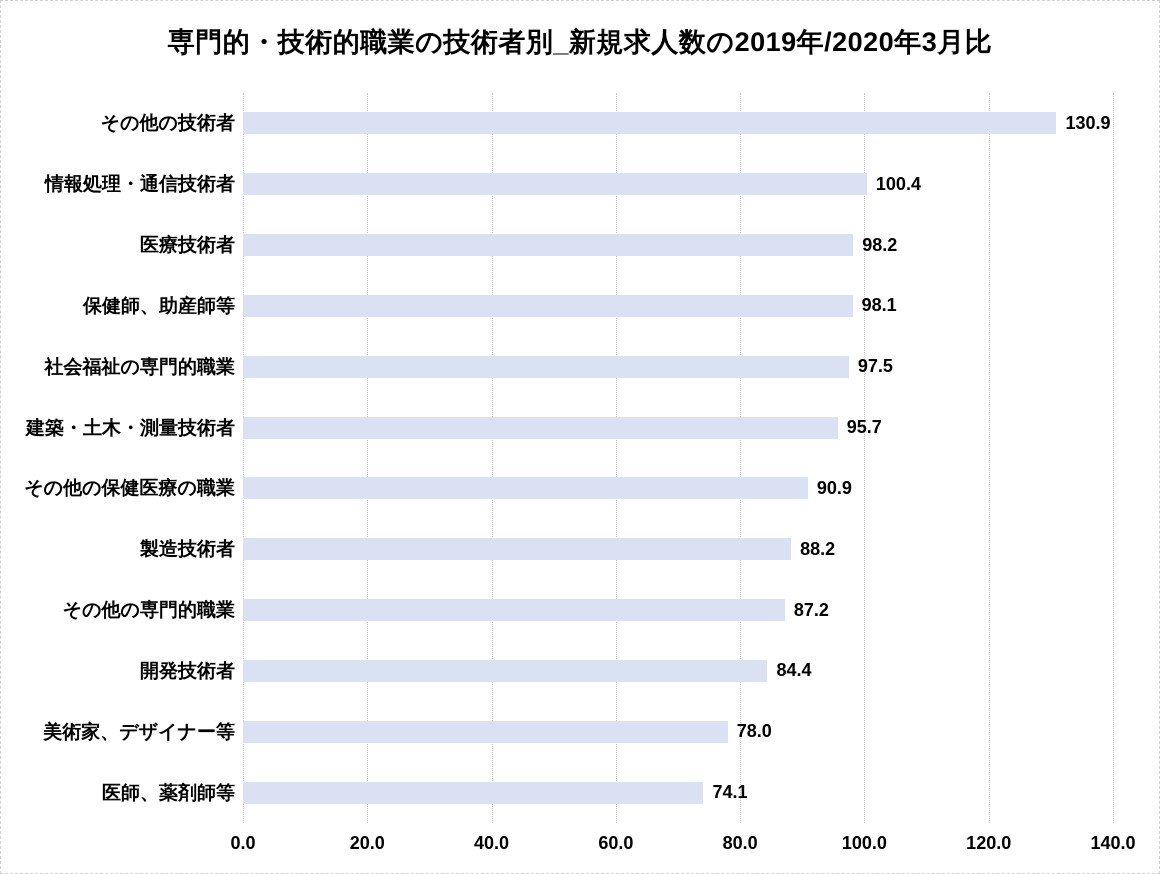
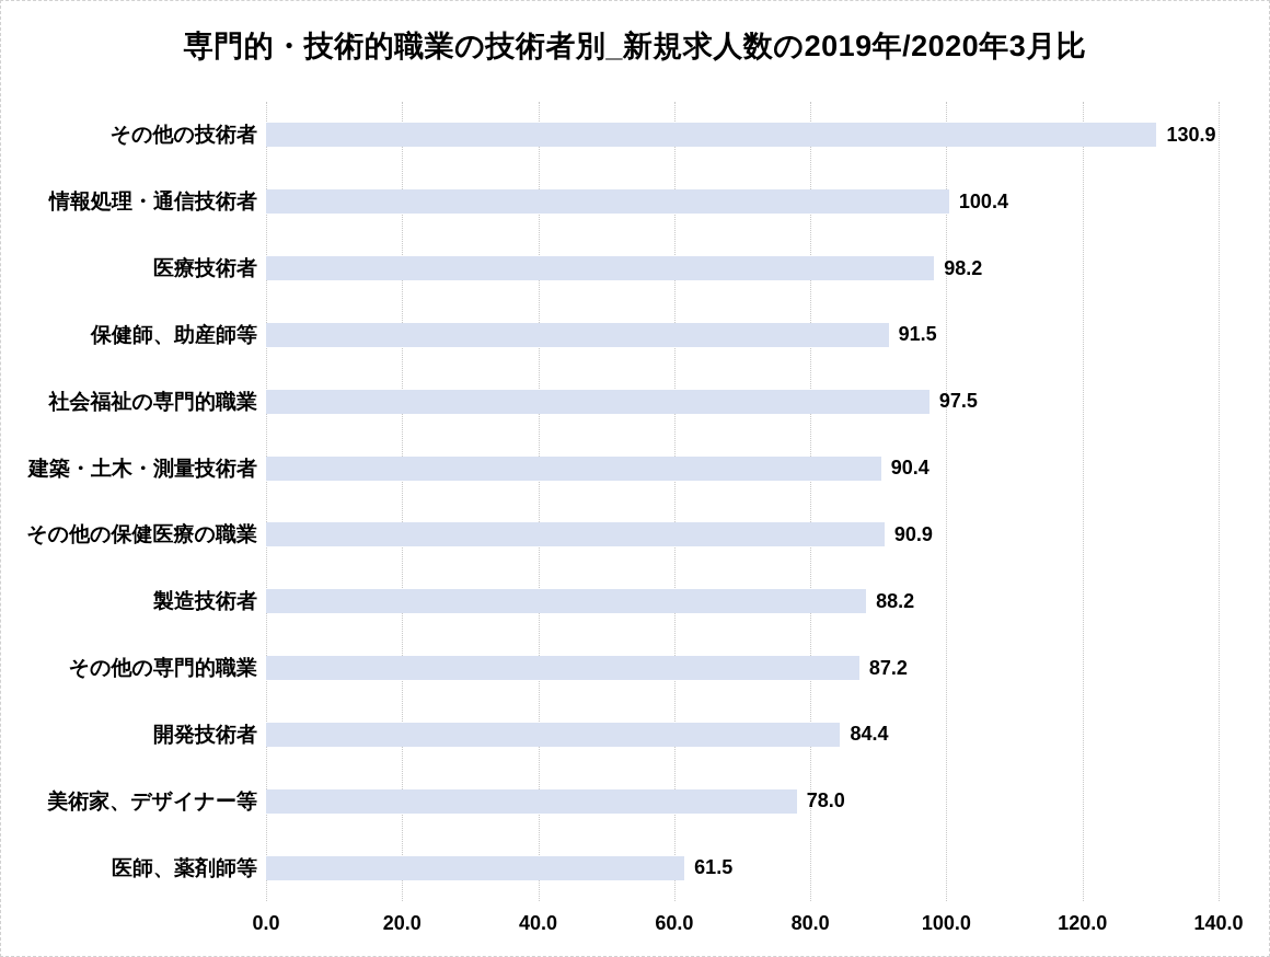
保健師、助産師等: 98.1 -> 91.5
建築・土木・測量技術者: 95.7 -> 90.4
医師、薬剤師等: 74.1 -> 61.5
